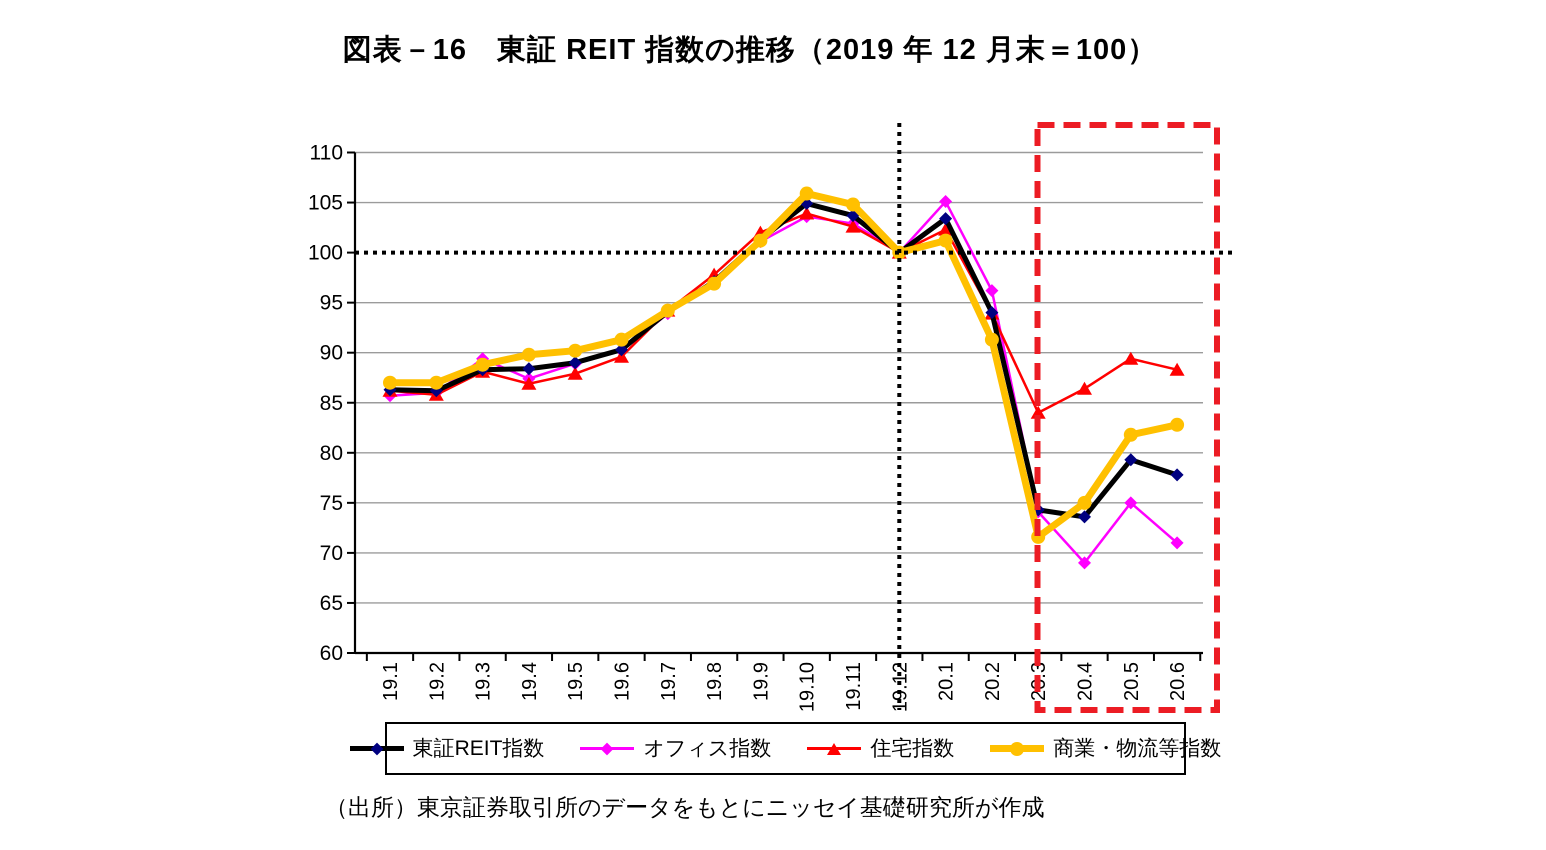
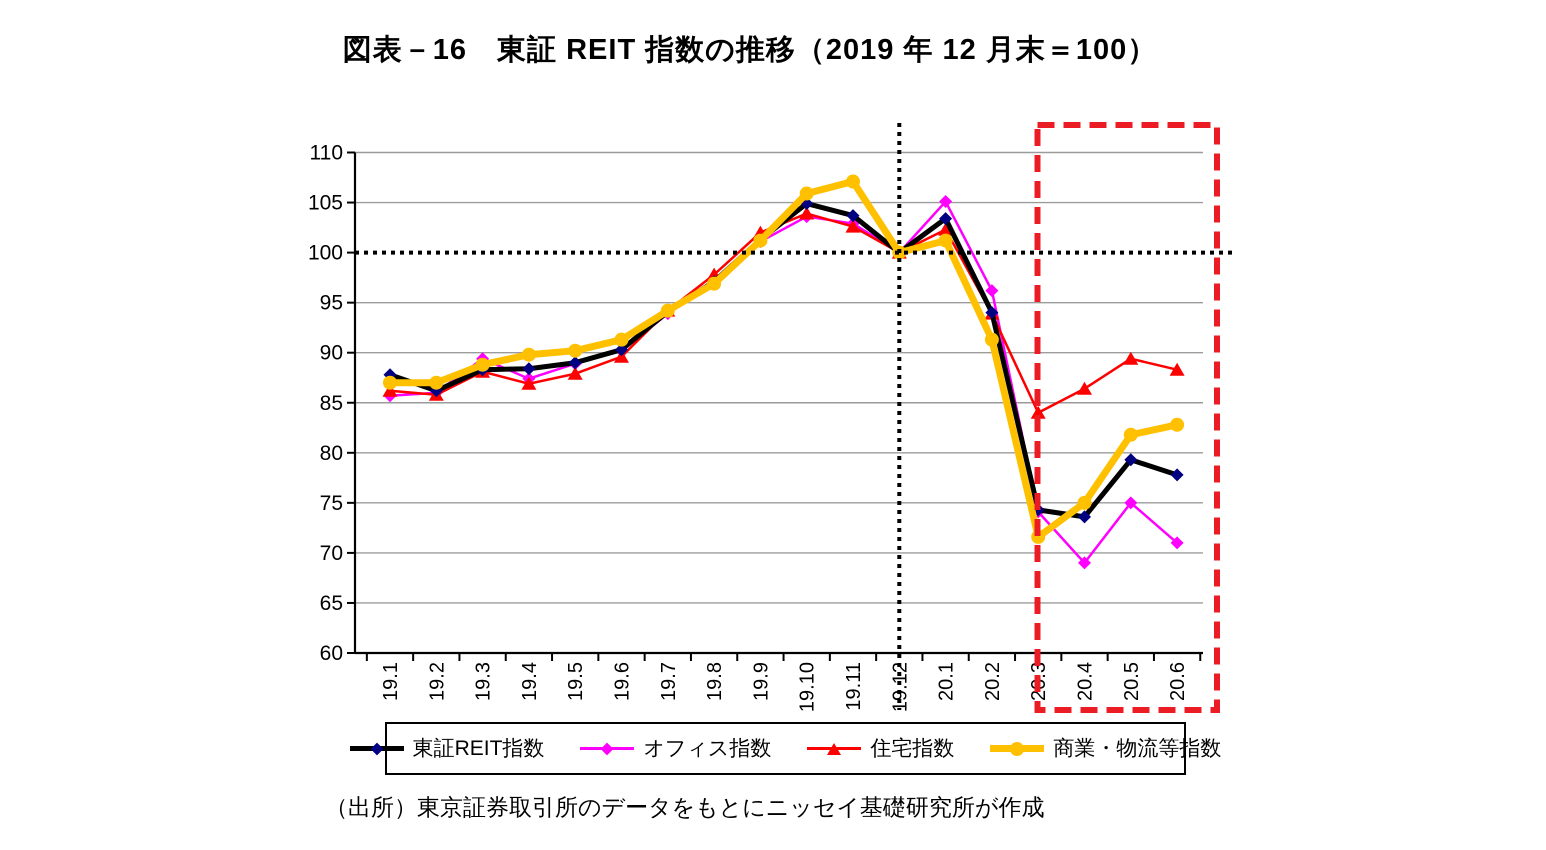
東証REIT指数/19.1: 86.3 -> 87.8
商業・物流等指数/19.11: 104.8 -> 107.1
